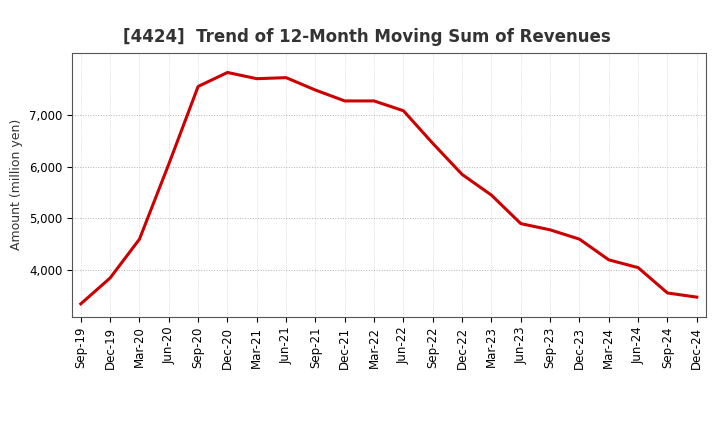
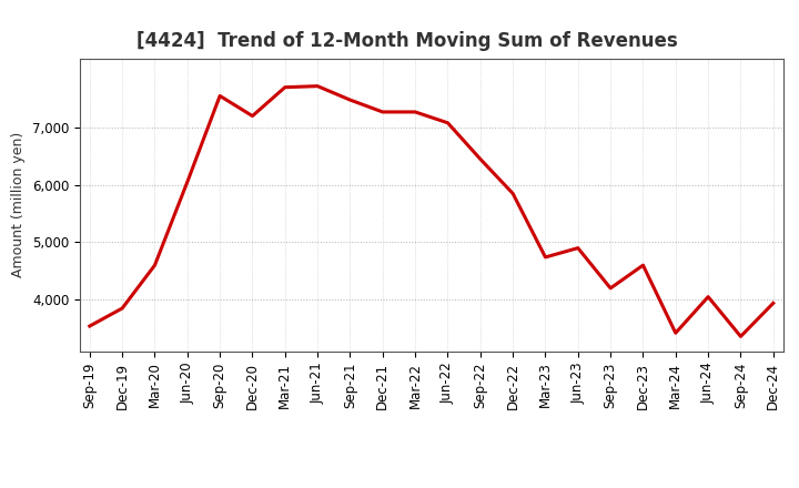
Sep-19: 3,350 -> 3,540
Dec-20: 7,820 -> 7,200
Mar-23: 5,450 -> 4,740
Sep-23: 4,780 -> 4,200
Mar-24: 4,200 -> 3,420
Sep-24: 3,560 -> 3,360
Dec-24: 3,480 -> 3,940
